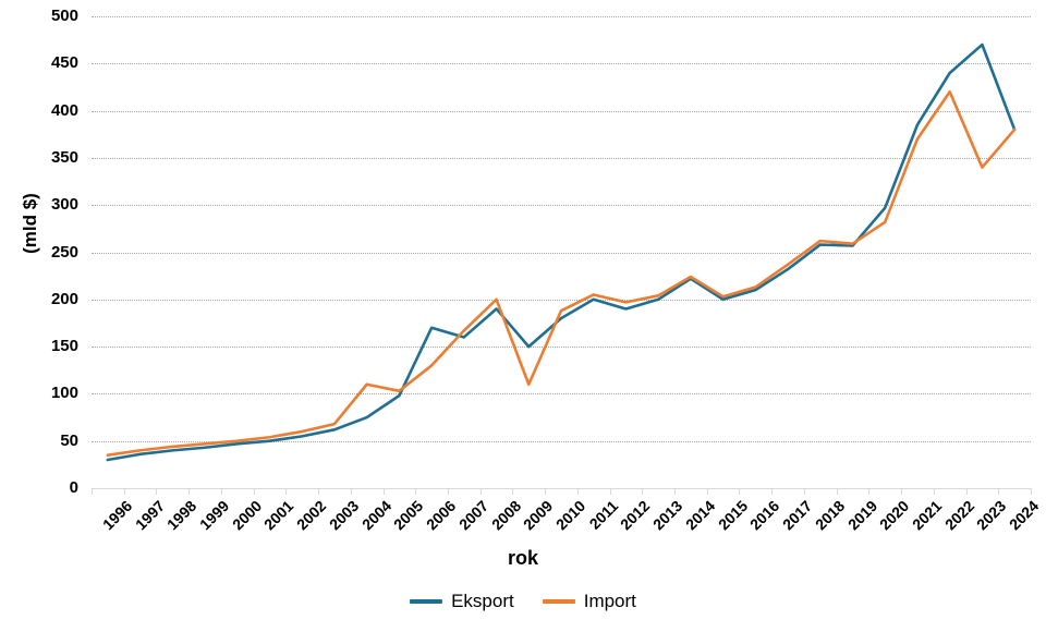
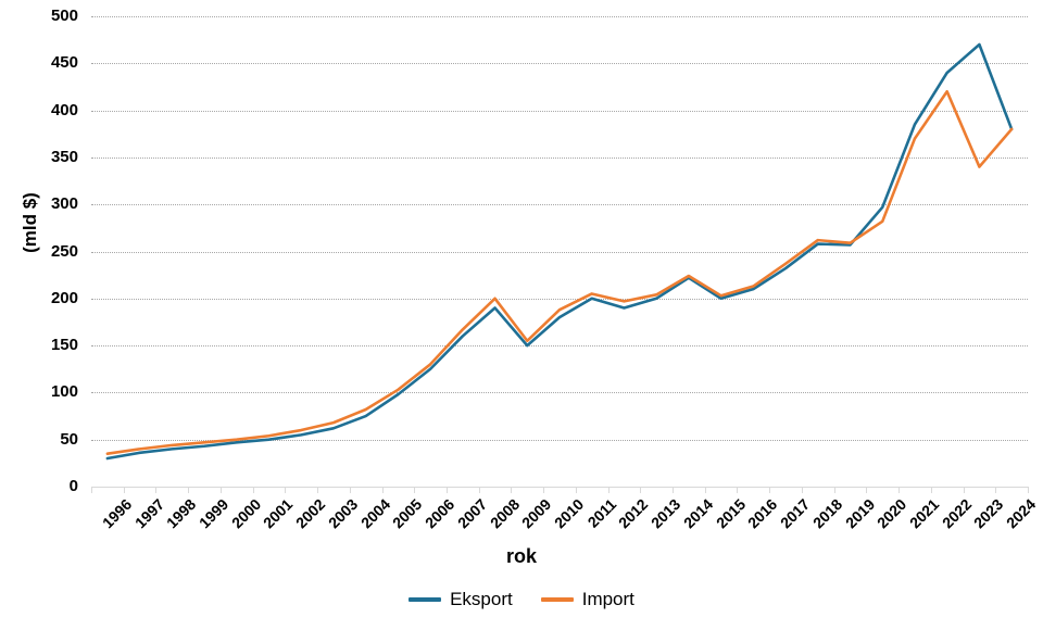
Import/2004: 110 -> 80
Eksport/2006: 170 -> 120
Import/2009: 110 -> 160
